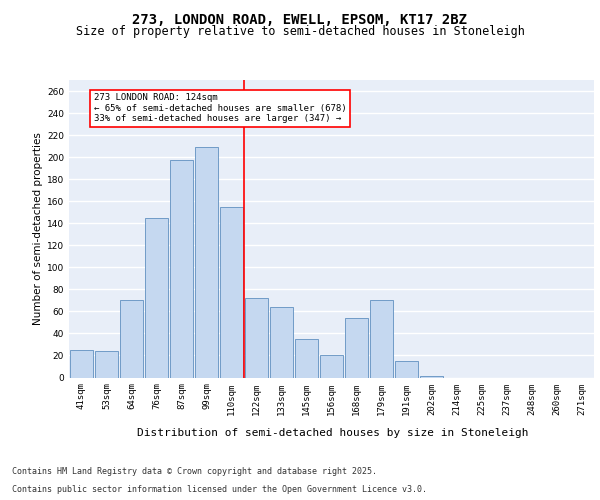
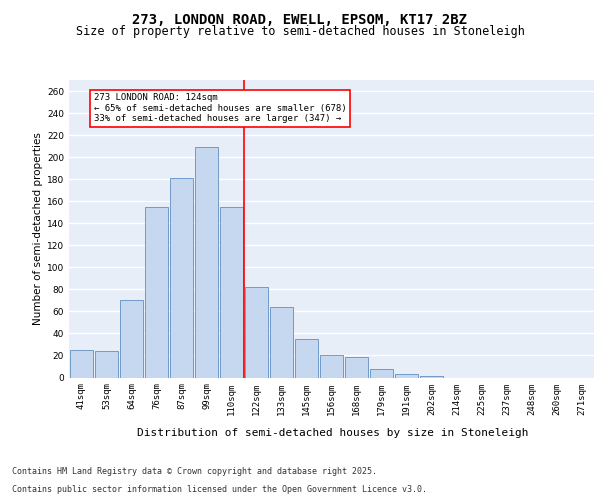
76sqm: 145 -> 155
87sqm: 197 -> 181
122sqm: 72 -> 82
168sqm: 54 -> 19
179sqm: 70 -> 8
191sqm: 15 -> 3
